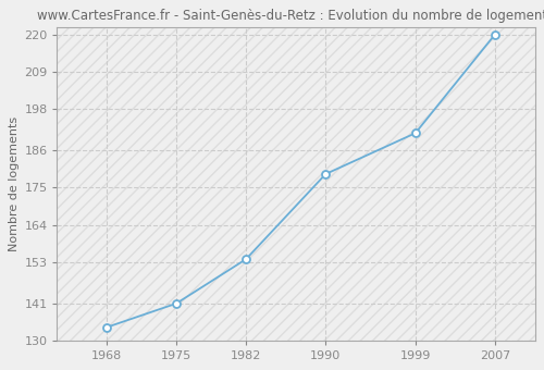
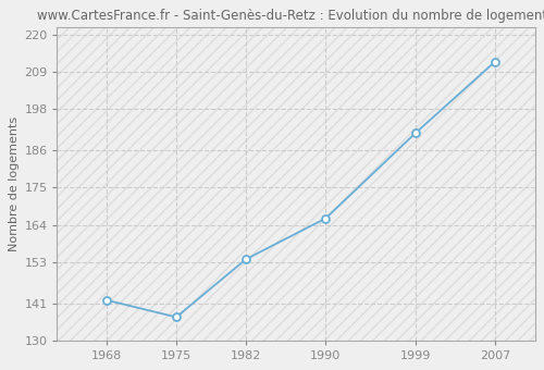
1968: 134 -> 142
1975: 141 -> 137
1990: 179 -> 166
2007: 220 -> 212
